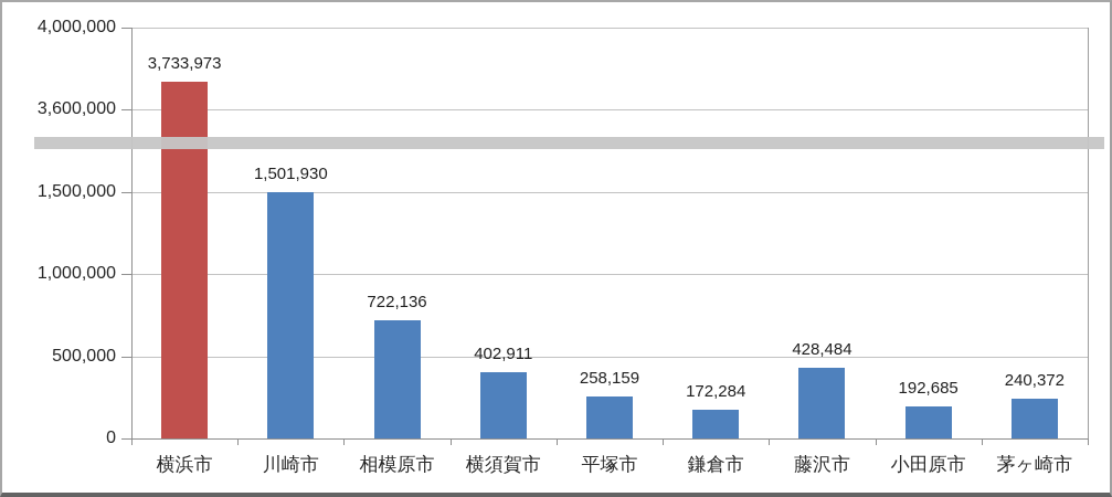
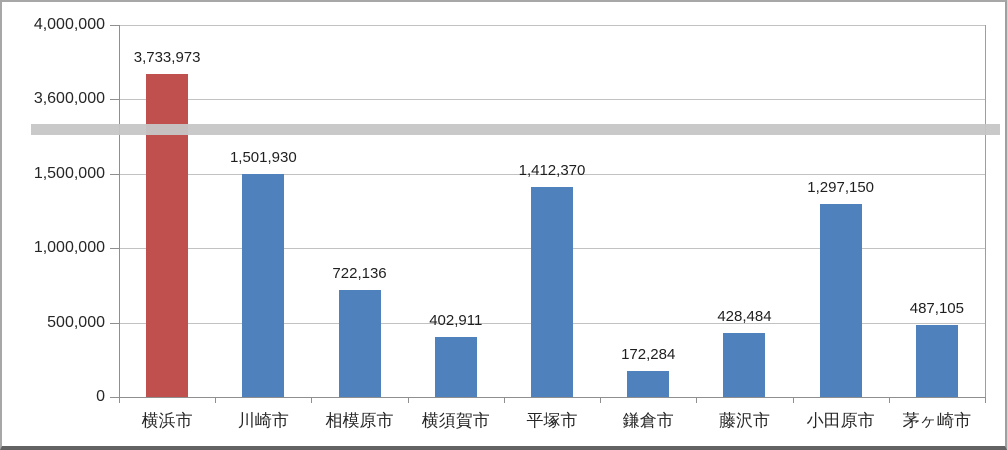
平塚市: 258,159 -> 1,412,370
小田原市: 192,685 -> 1,297,150
茅ヶ崎市: 240,372 -> 487,105
